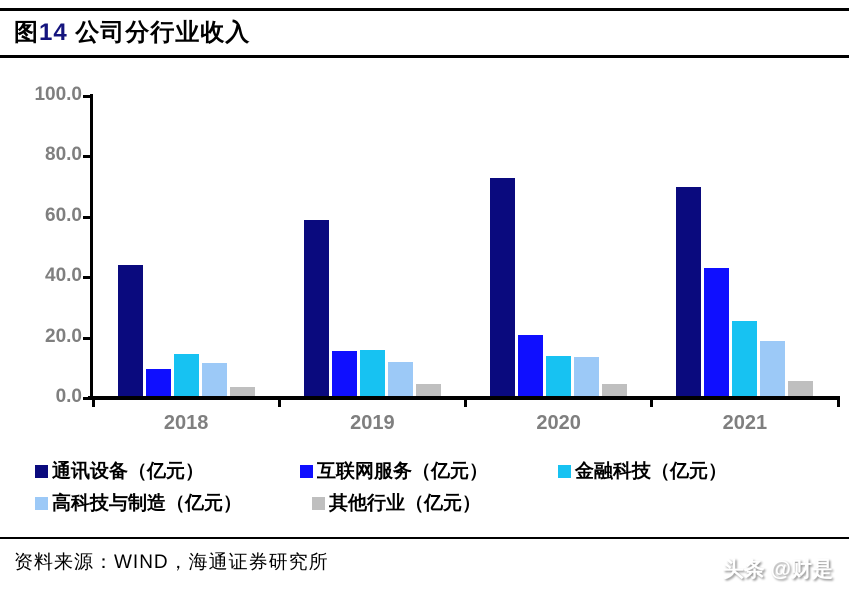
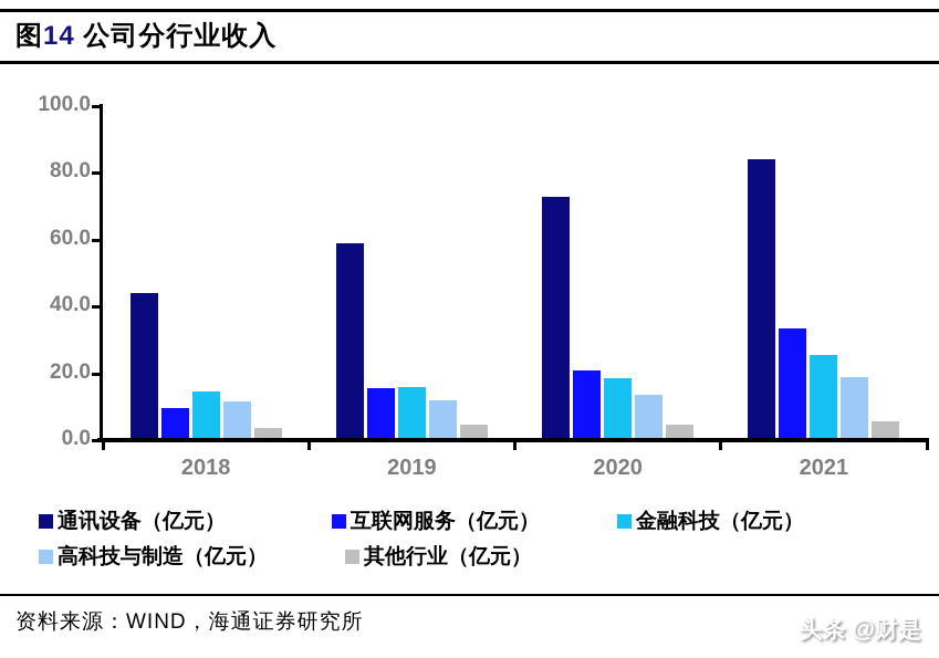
金融科技（亿元）/2020: 14 -> 18
通讯设备（亿元）/2021: 70 -> 84
互联网服务（亿元）/2021: 43 -> 34
